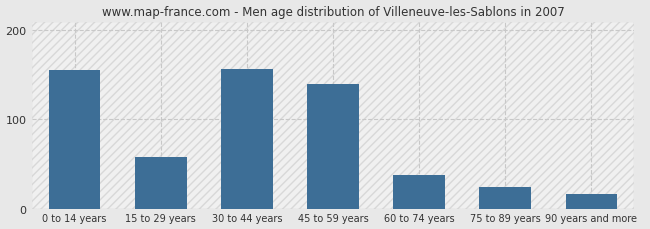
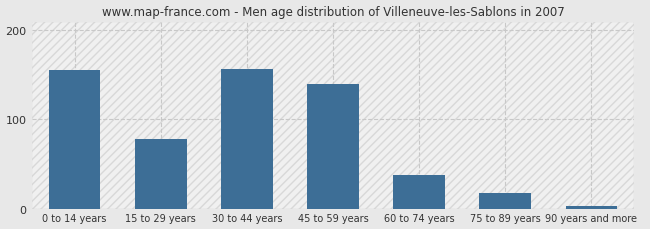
15 to 29 years: 58 -> 78
75 to 89 years: 24 -> 17
90 years and more: 16 -> 3
